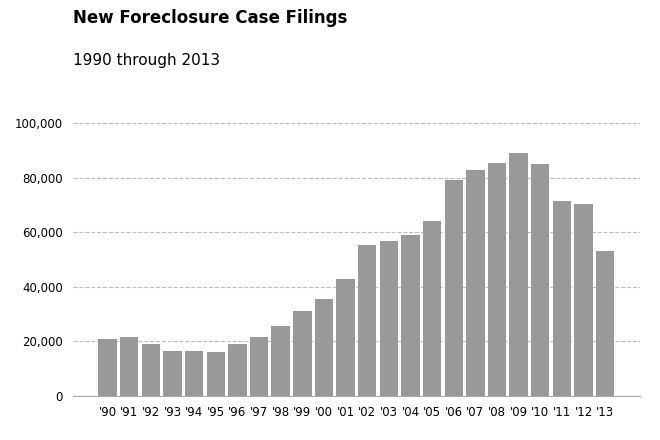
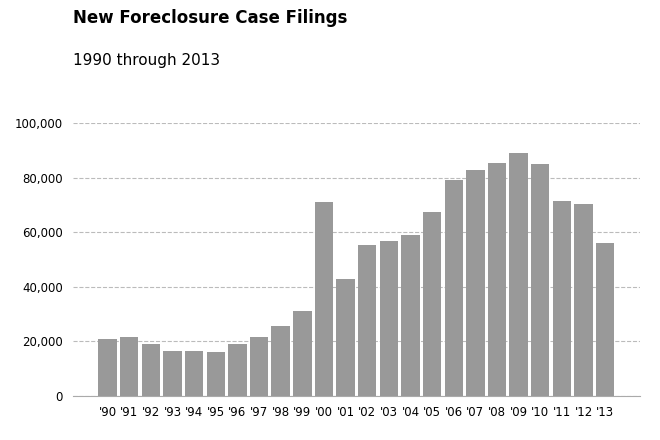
'00: 35,500 -> 71,000
'05: 64,000 -> 67,500
'13: 53,000 -> 56,000
